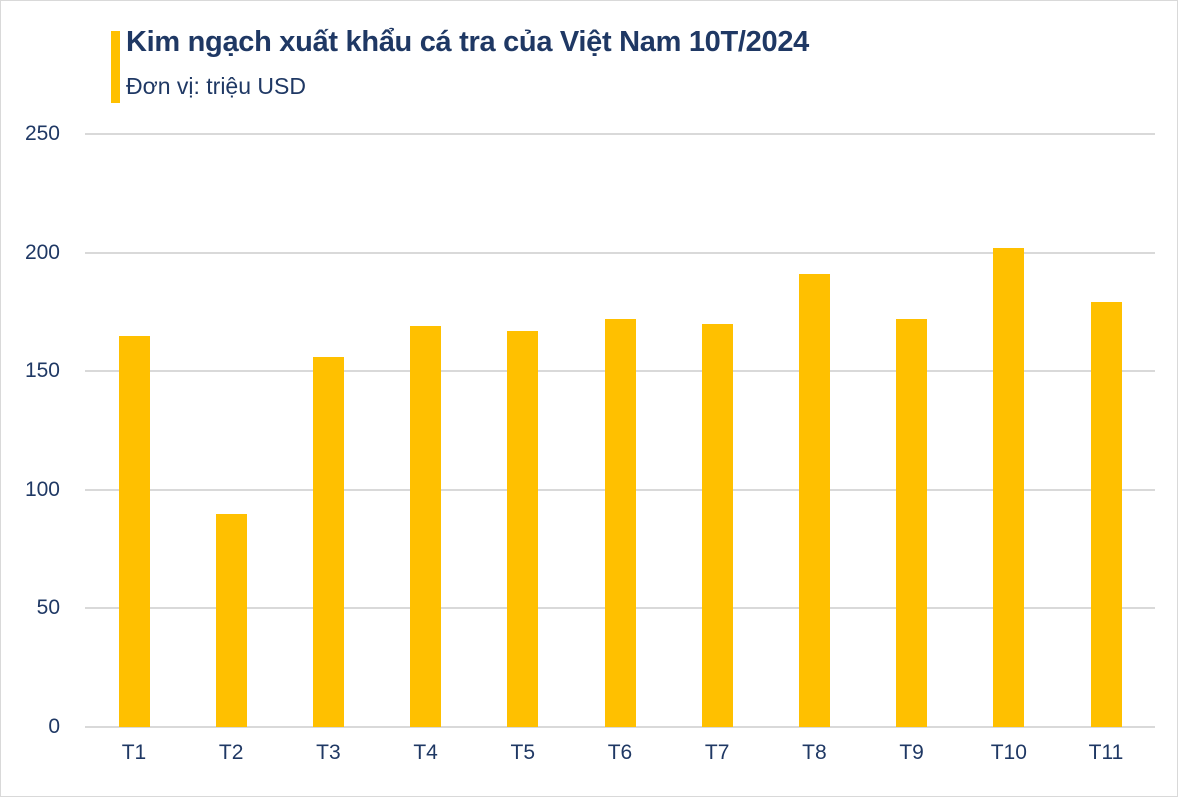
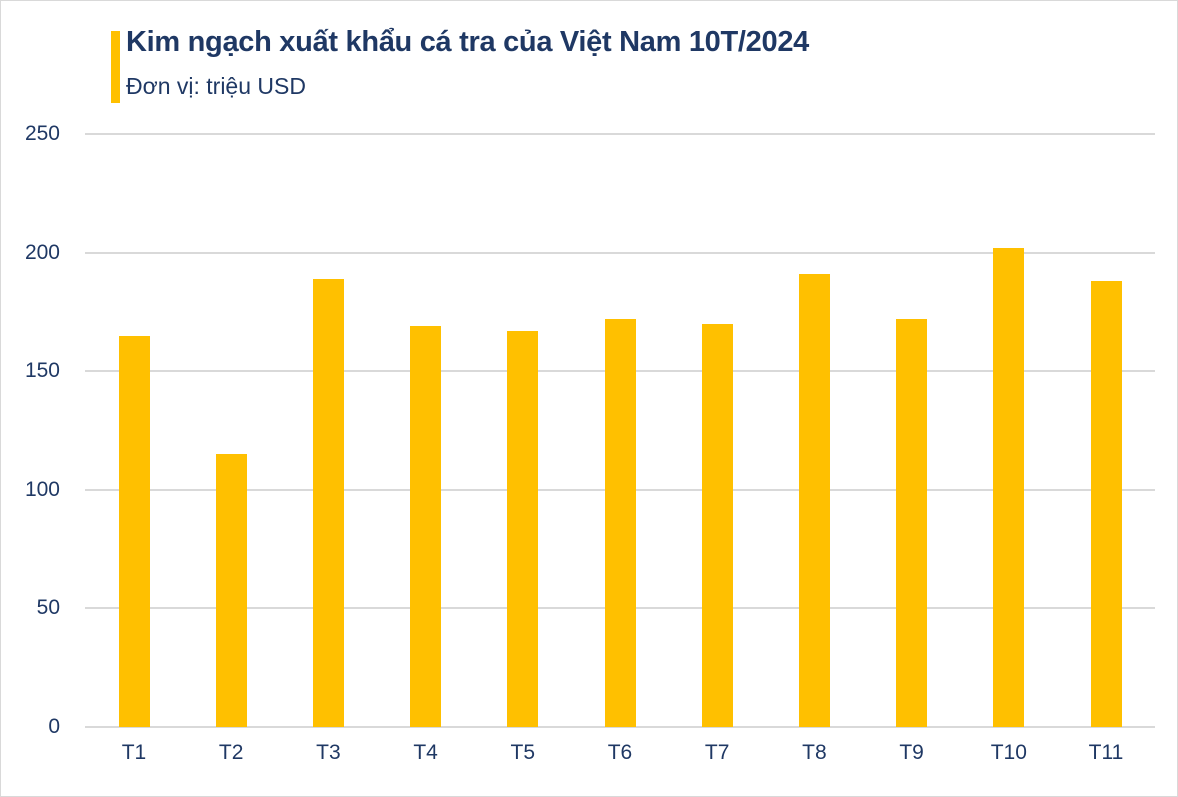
T2: 90 -> 115
T3: 156 -> 189
T11: 179 -> 188
